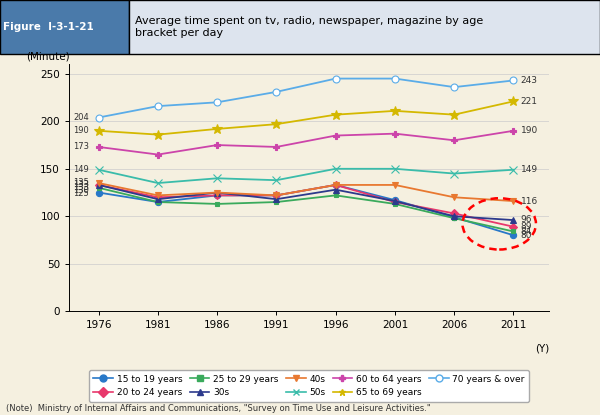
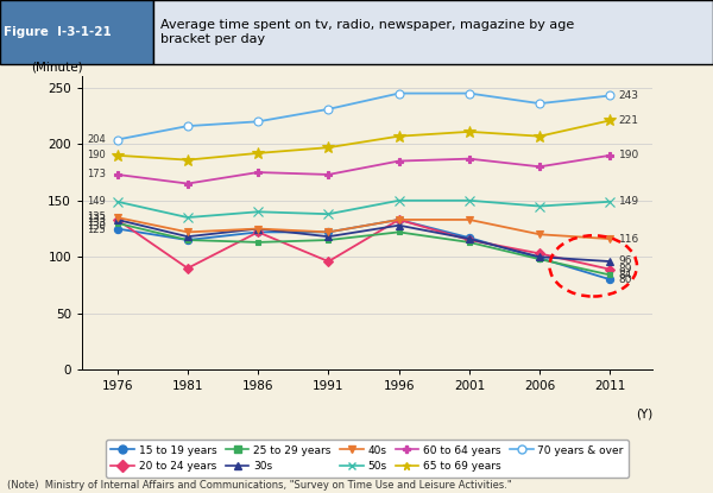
20 to 24 years/1981: 120 -> 90
20 to 24 years/1991: 122 -> 96
